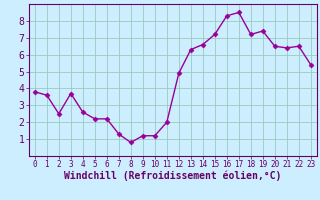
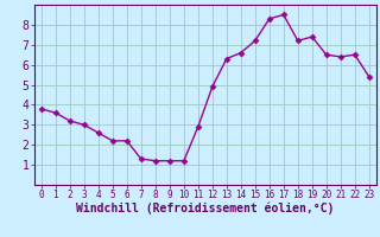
2: 2.5 -> 3.2
3: 3.7 -> 3.0
8: 0.8 -> 1.2
11: 2.0 -> 2.9
